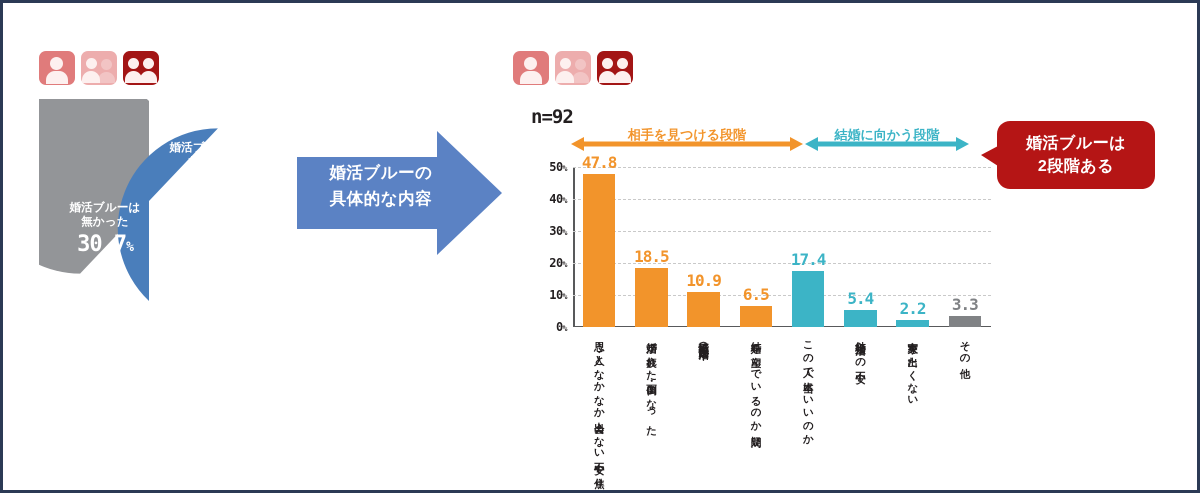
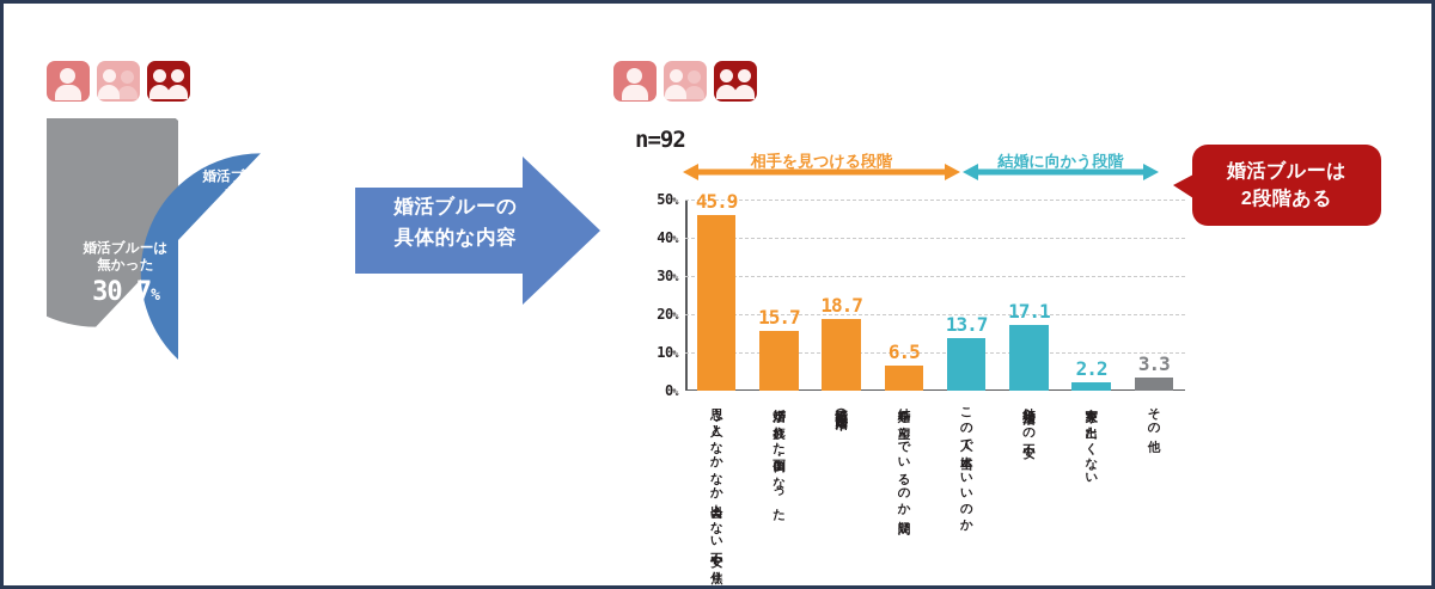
思う人となかなか出会えない不安や焦り: 47.8 -> 45.9
婚活が疲れた・面倒になった: 18.5 -> 15.7
情緒不安定（婚活中）: 10.9 -> 18.7
この人で本当にいいのか: 17.4 -> 13.7
結婚生活への不安: 5.4 -> 17.1
